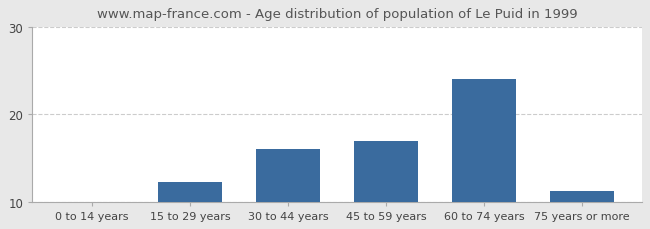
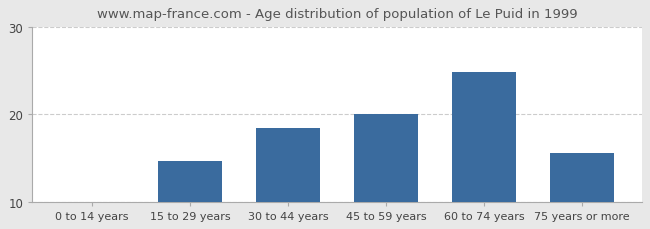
15 to 29 years: 12.2 -> 14.6
30 to 44 years: 16.0 -> 18.4
45 to 59 years: 17.0 -> 20.0
60 to 74 years: 24.0 -> 24.8
75 years or more: 11.2 -> 15.6
